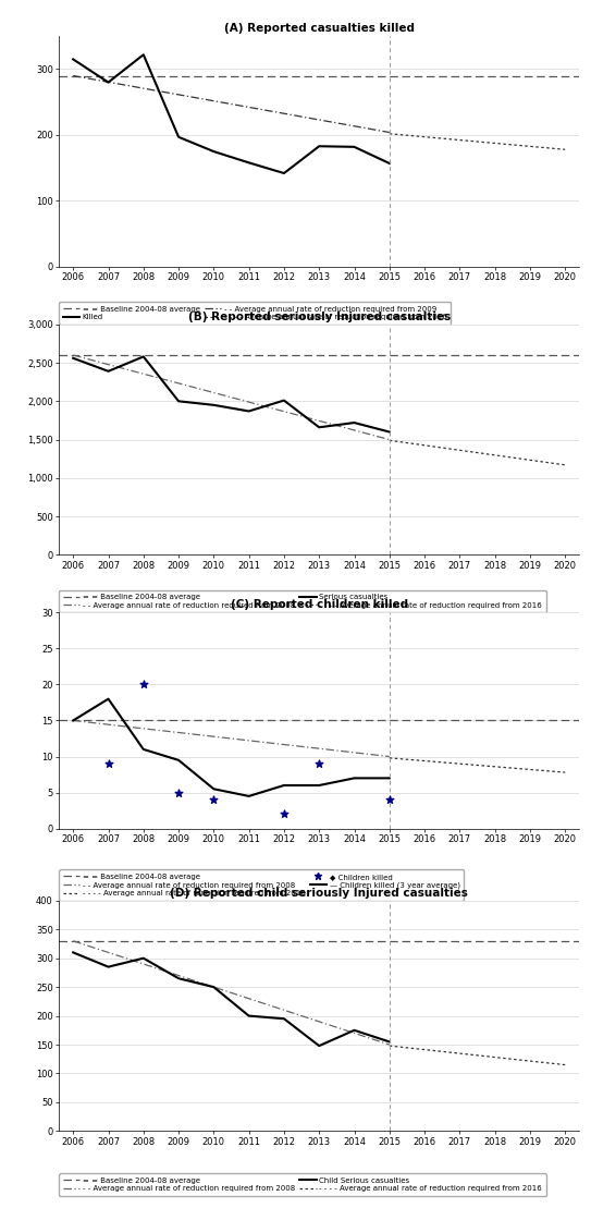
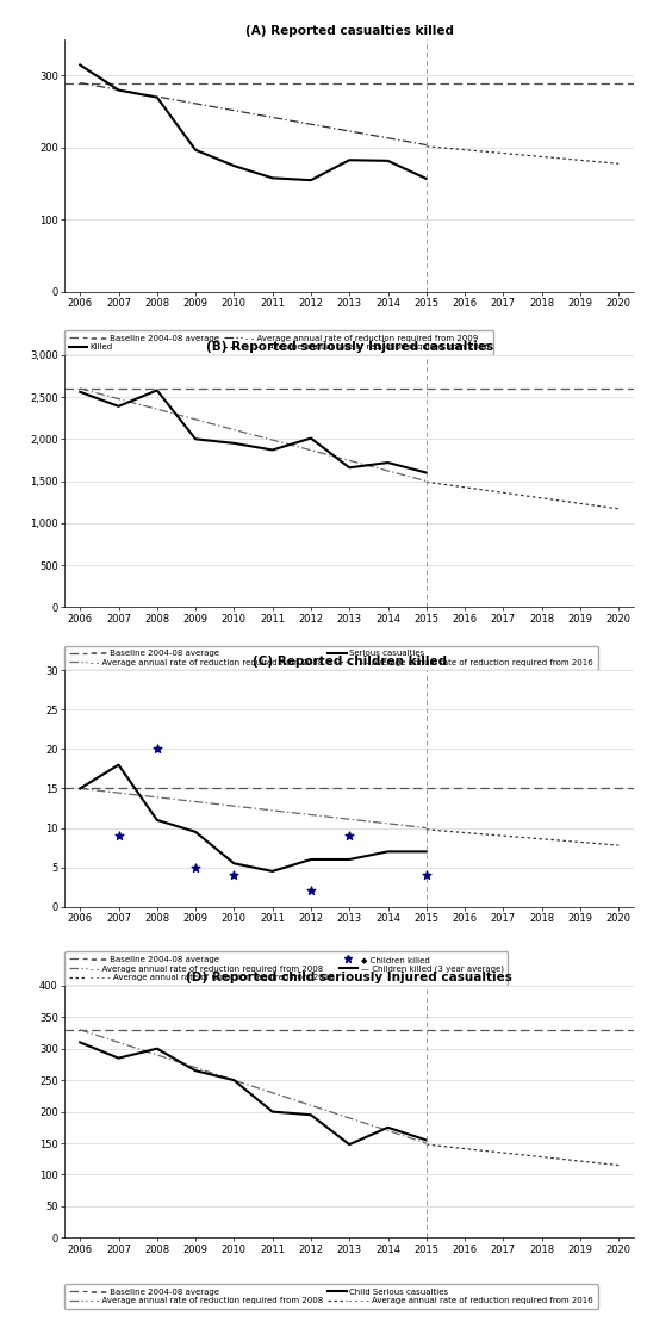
(A) Reported casualties killed/2008: 322 -> 270
(A) Reported casualties killed/2012: 142 -> 155
